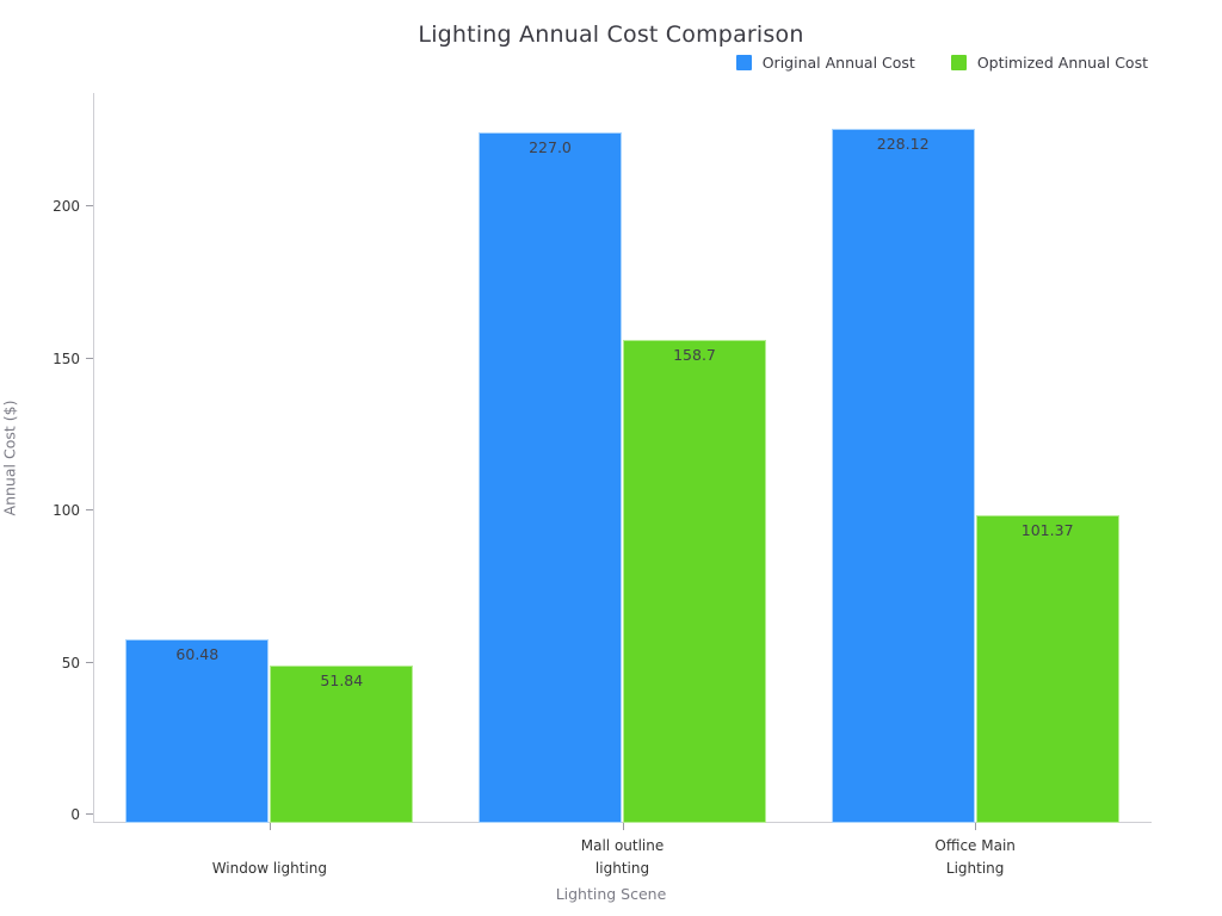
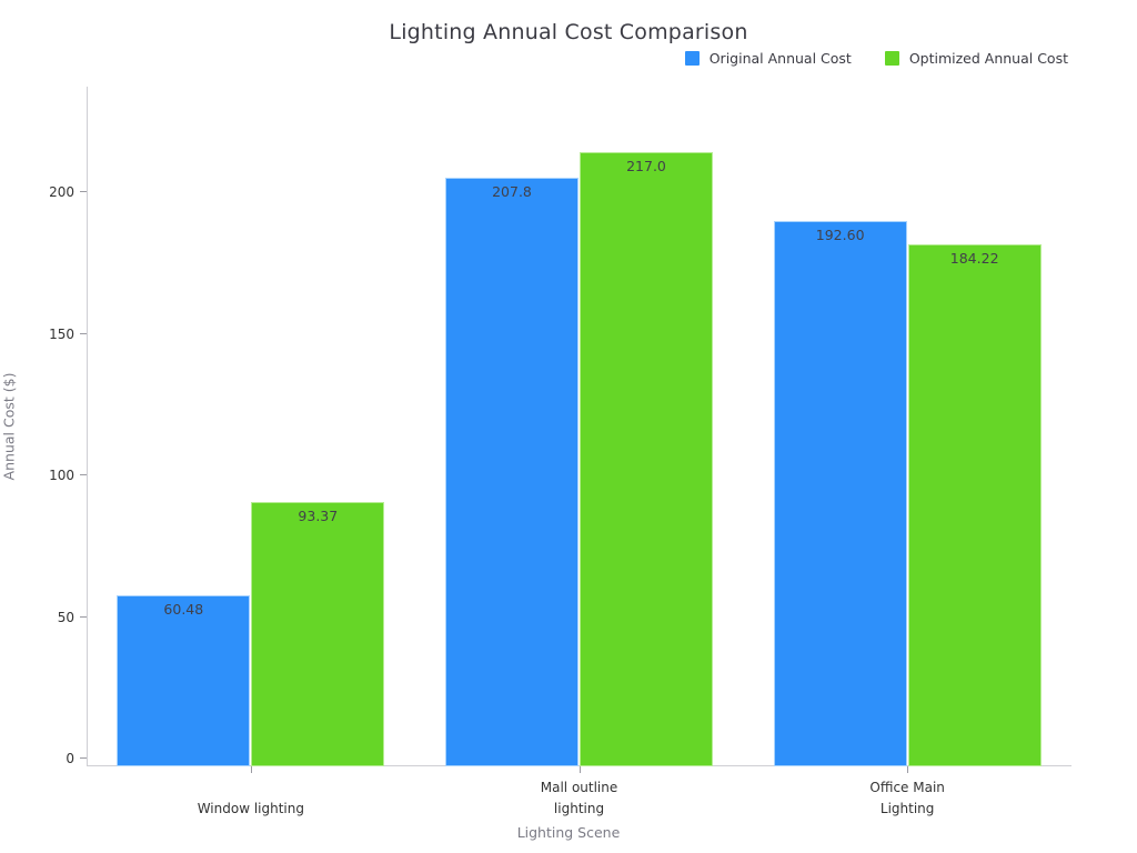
Optimized Annual Cost/Window lighting: 51.84 -> 93.37
Original Annual Cost/Mall outline lighting: 227.0 -> 207.8
Optimized Annual Cost/Mall outline lighting: 158.7 -> 217.0
Original Annual Cost/Office Main Lighting: 228.12 -> 192.60
Optimized Annual Cost/Office Main Lighting: 101.37 -> 184.22
